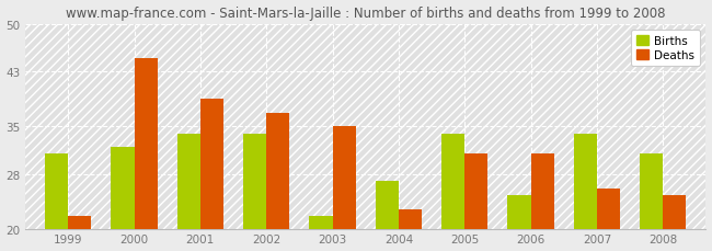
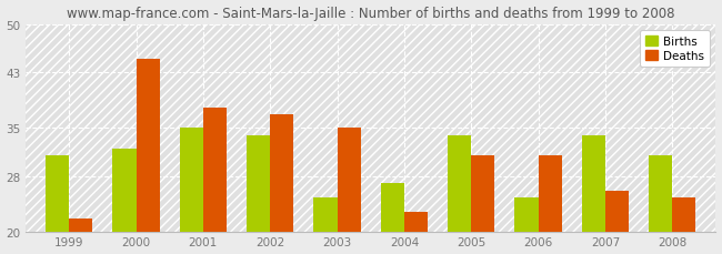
Births/2001: 34 -> 35
Deaths/2001: 39 -> 38
Births/2003: 22 -> 25
